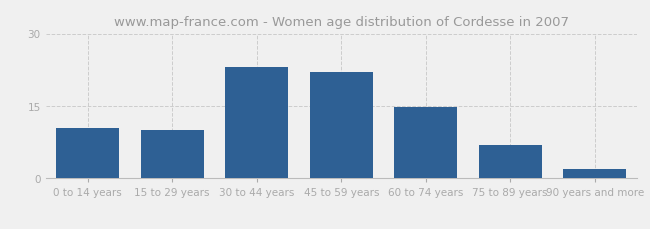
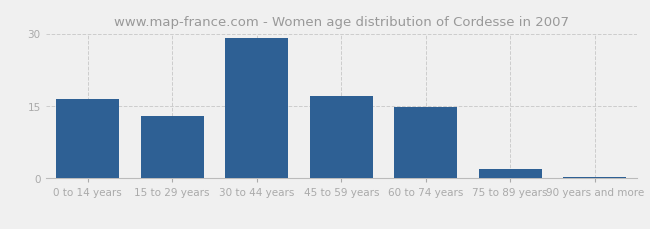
0 to 14 years: 10.5 -> 16.5
15 to 29 years: 10.0 -> 13.0
30 to 44 years: 23.0 -> 29.0
45 to 59 years: 22.0 -> 17.0
75 to 89 years: 7.0 -> 2.0
90 years and more: 2.0 -> 0.3
